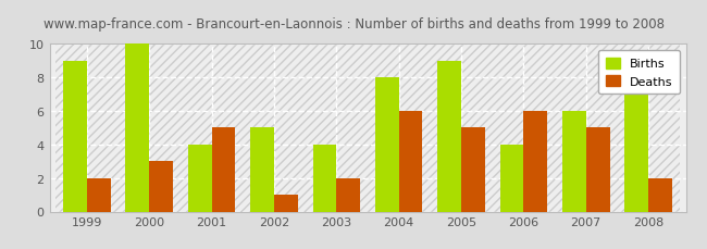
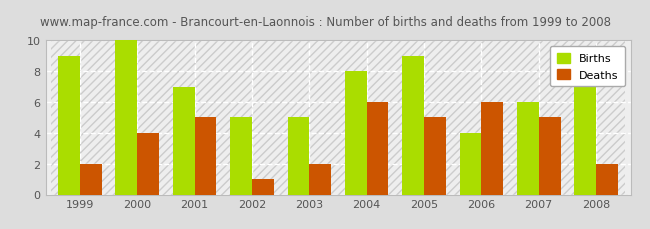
Deaths/2000: 3 -> 4
Births/2001: 4 -> 7
Births/2003: 4 -> 5
